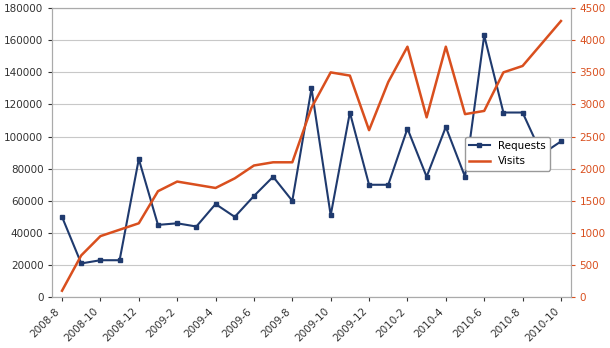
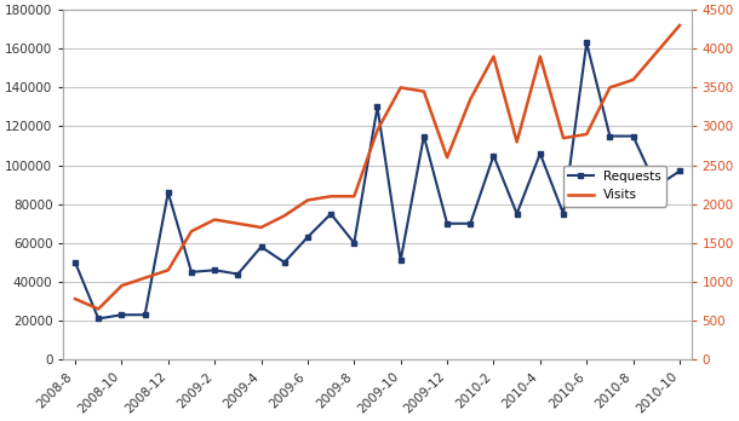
Visits/2008-8: 100 -> 780
